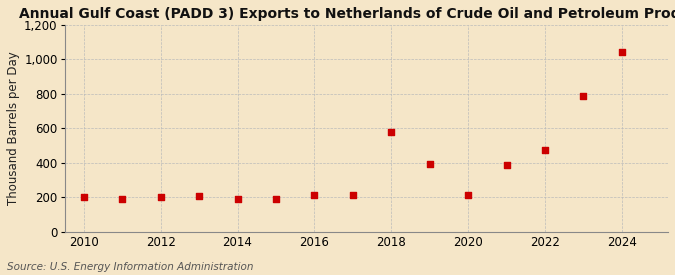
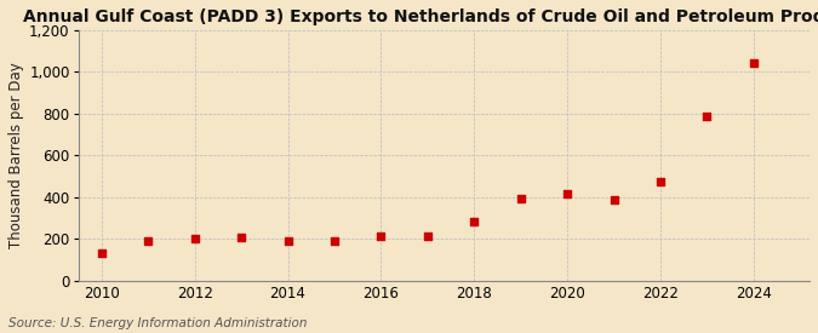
2010: 200 -> 130
2018: 580 -> 280
2020: 210 -> 420
